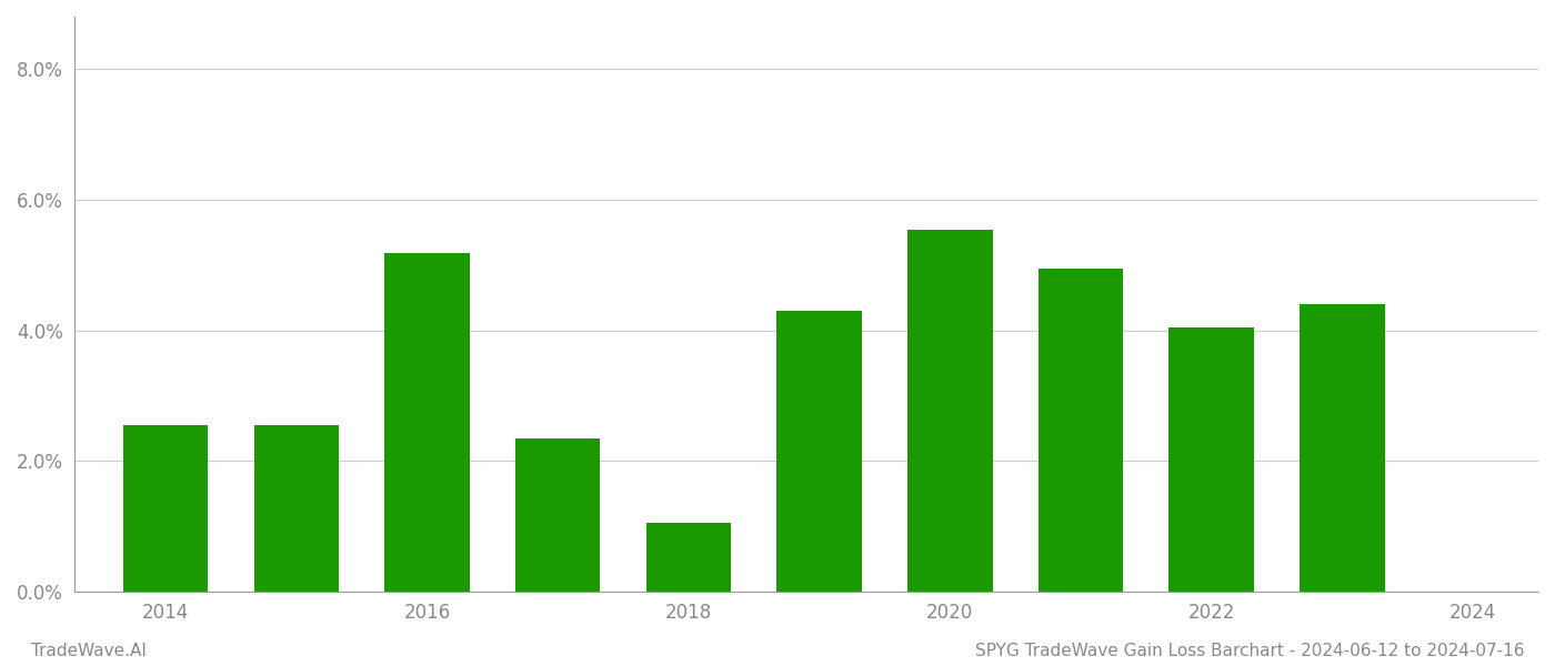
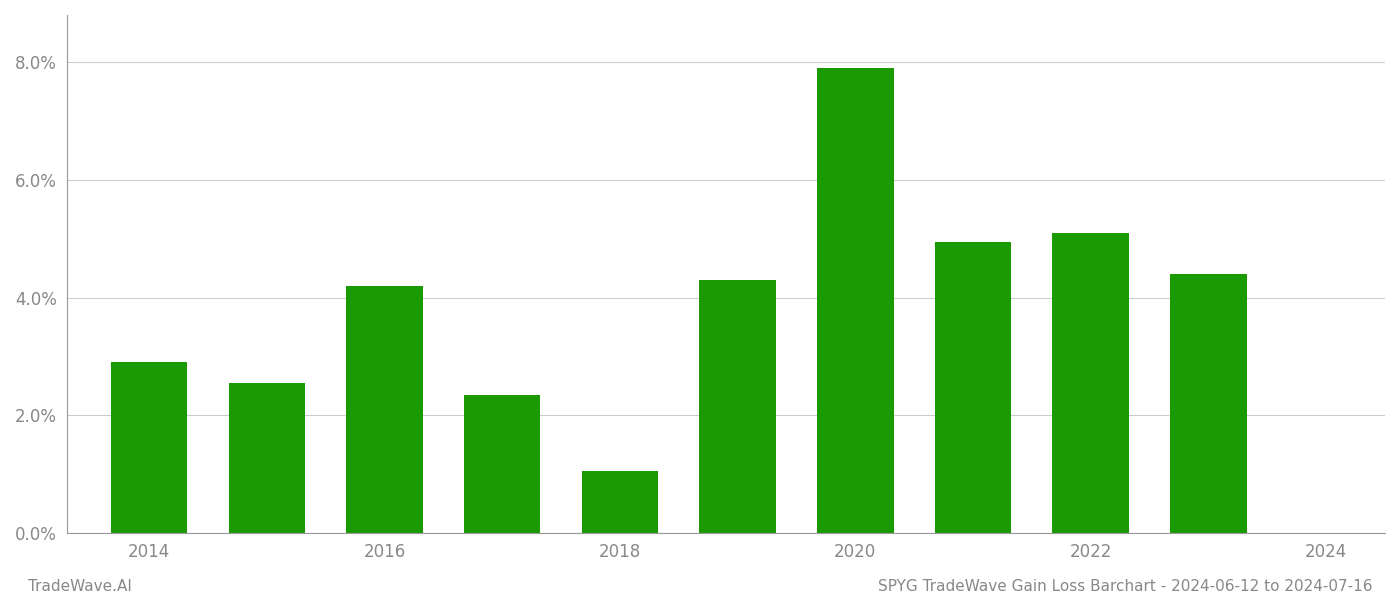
2014: 2.56% -> 2.90%
2016: 5.18% -> 4.20%
2020: 5.54% -> 7.90%
2022: 4.04% -> 5.10%
